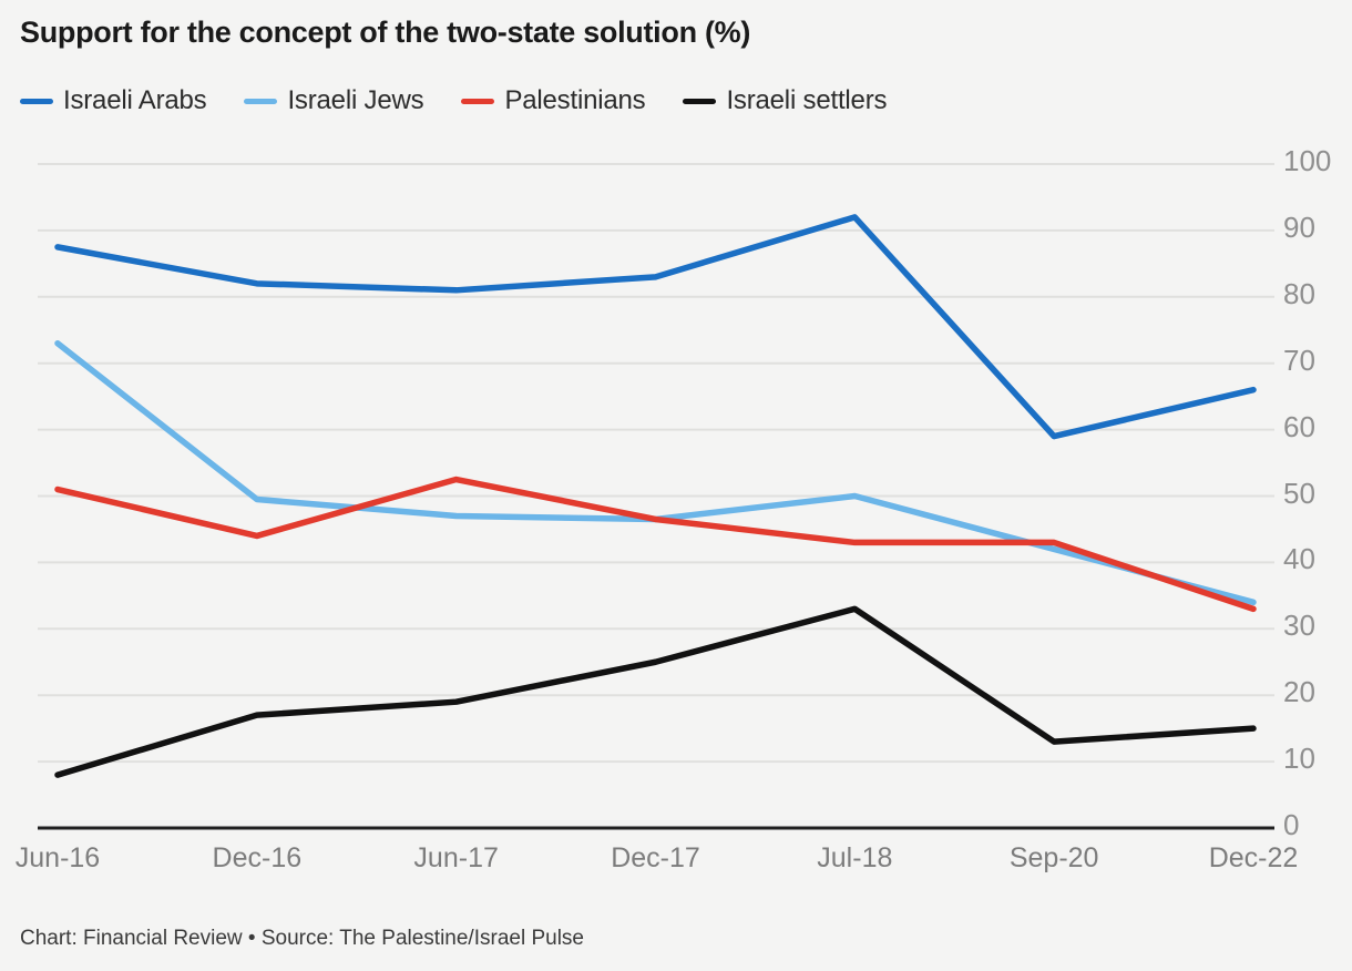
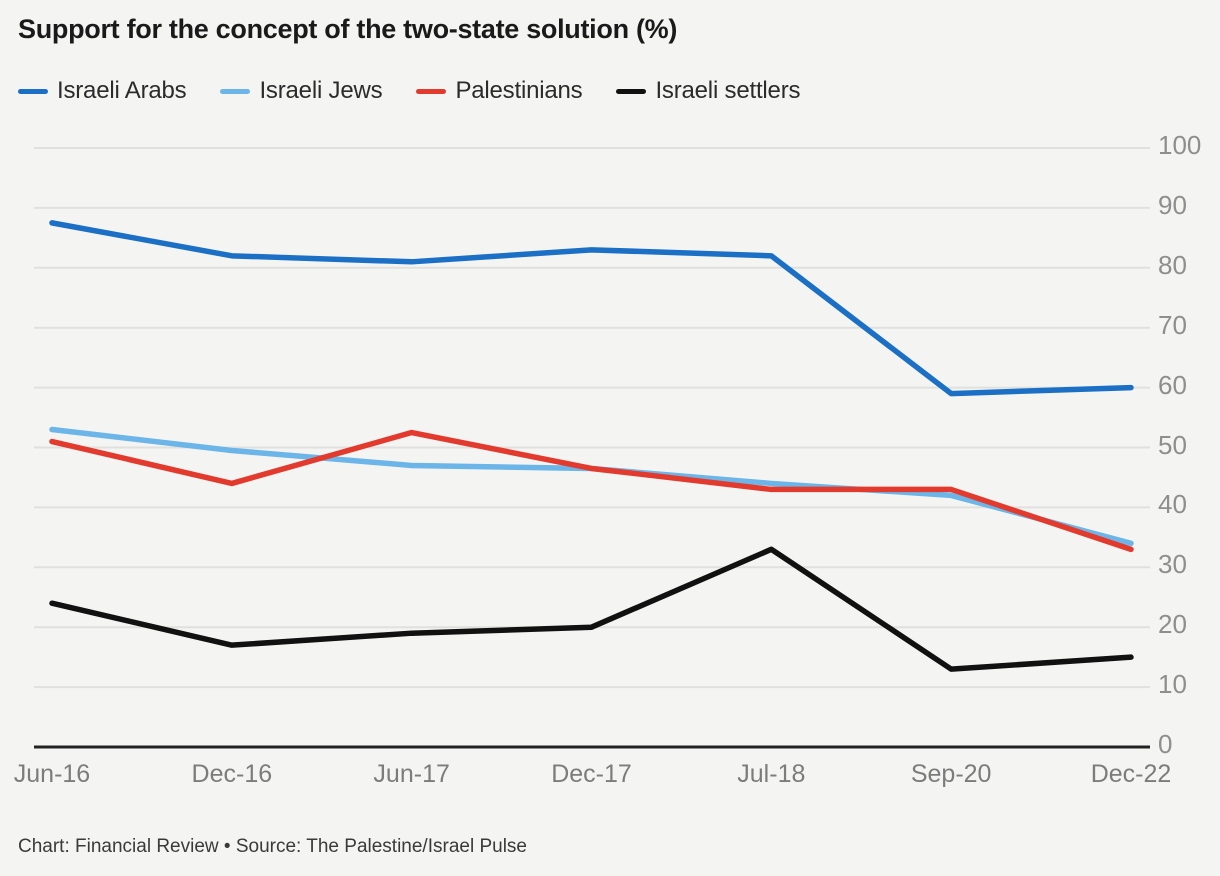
Israeli Jews/Jun-16: 73 -> 53
Israeli settlers/Jun-16: 8 -> 24
Israeli settlers/Dec-17: 25 -> 20
Israeli Arabs/Jul-18: 92 -> 82
Israeli Jews/Jul-18: 50 -> 44
Israeli Arabs/Dec-22: 66 -> 60
